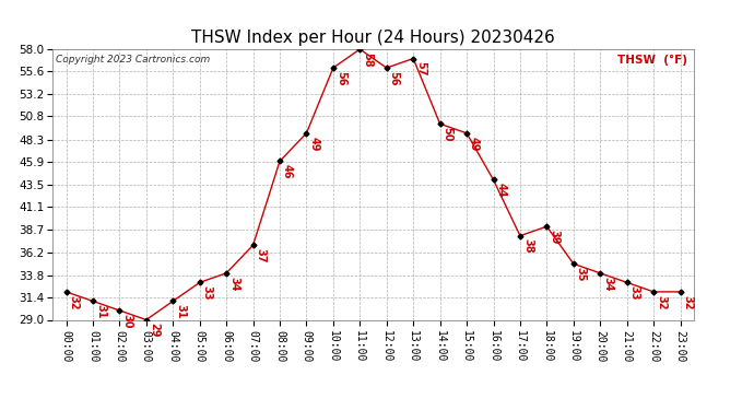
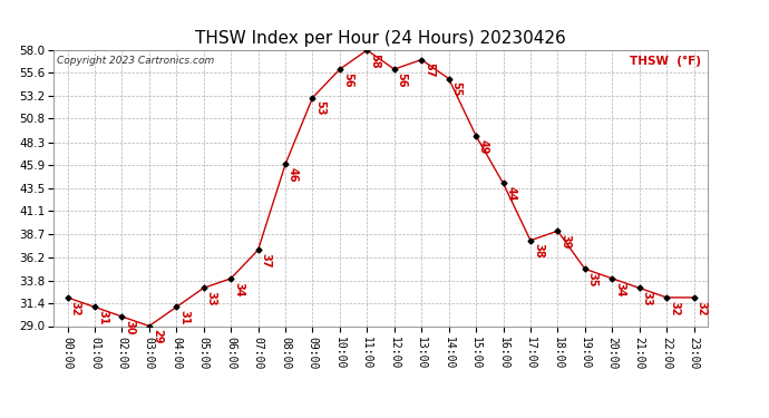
09:00: 49 -> 53
14:00: 50 -> 55
